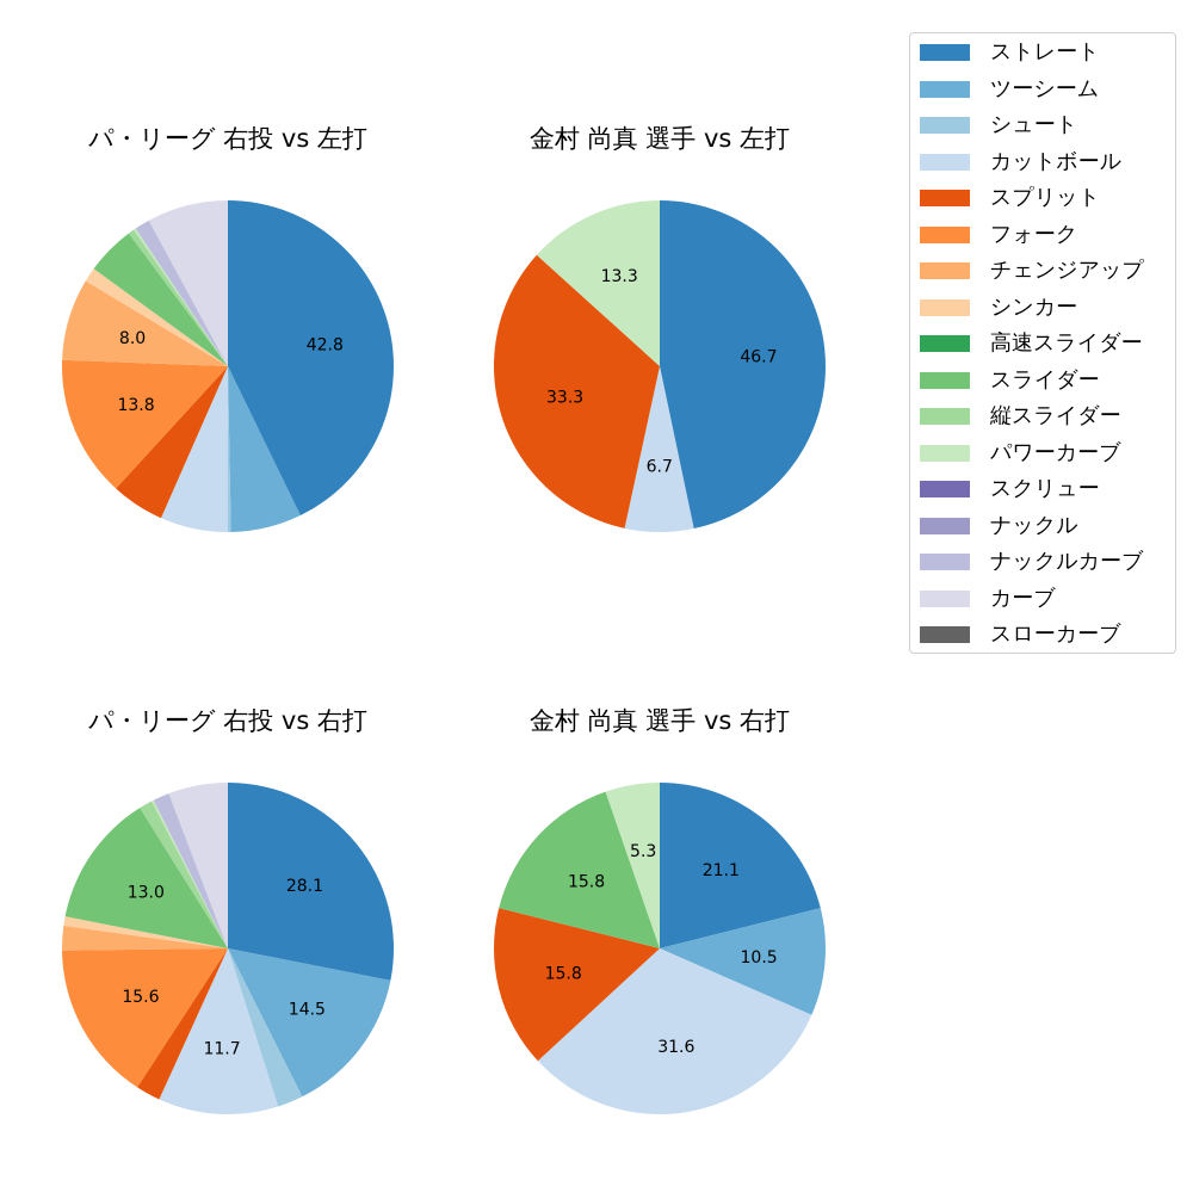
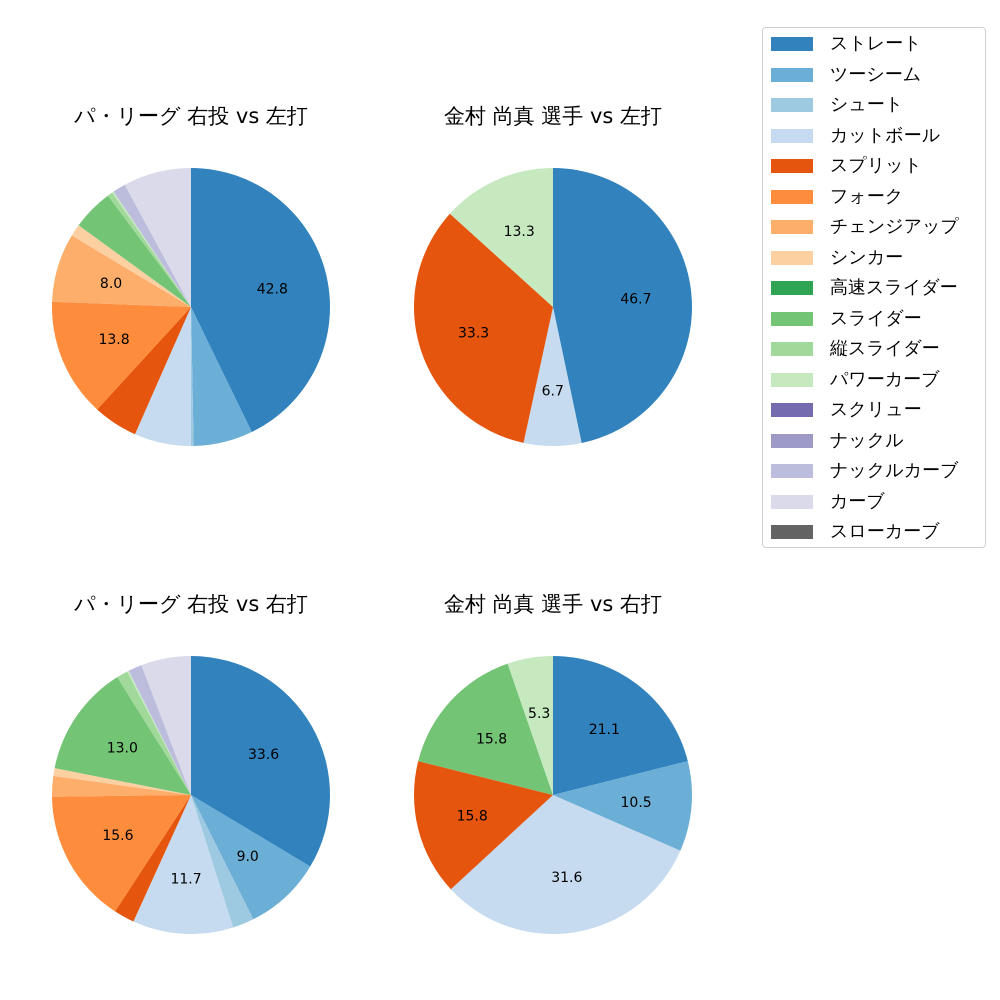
パ・リーグ 右投 vs 右打/ストレート: 28.1 -> 33.6
パ・リーグ 右投 vs 右打/ツーシーム: 14.5 -> 9.0
